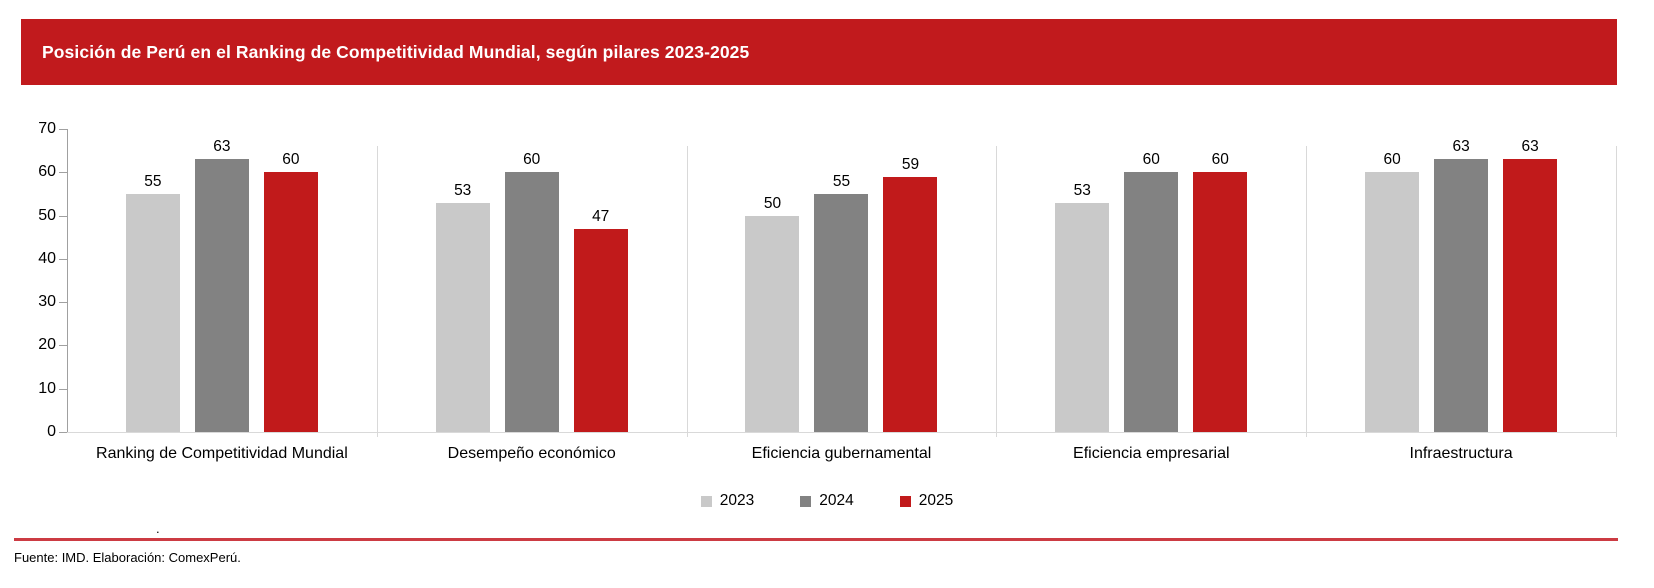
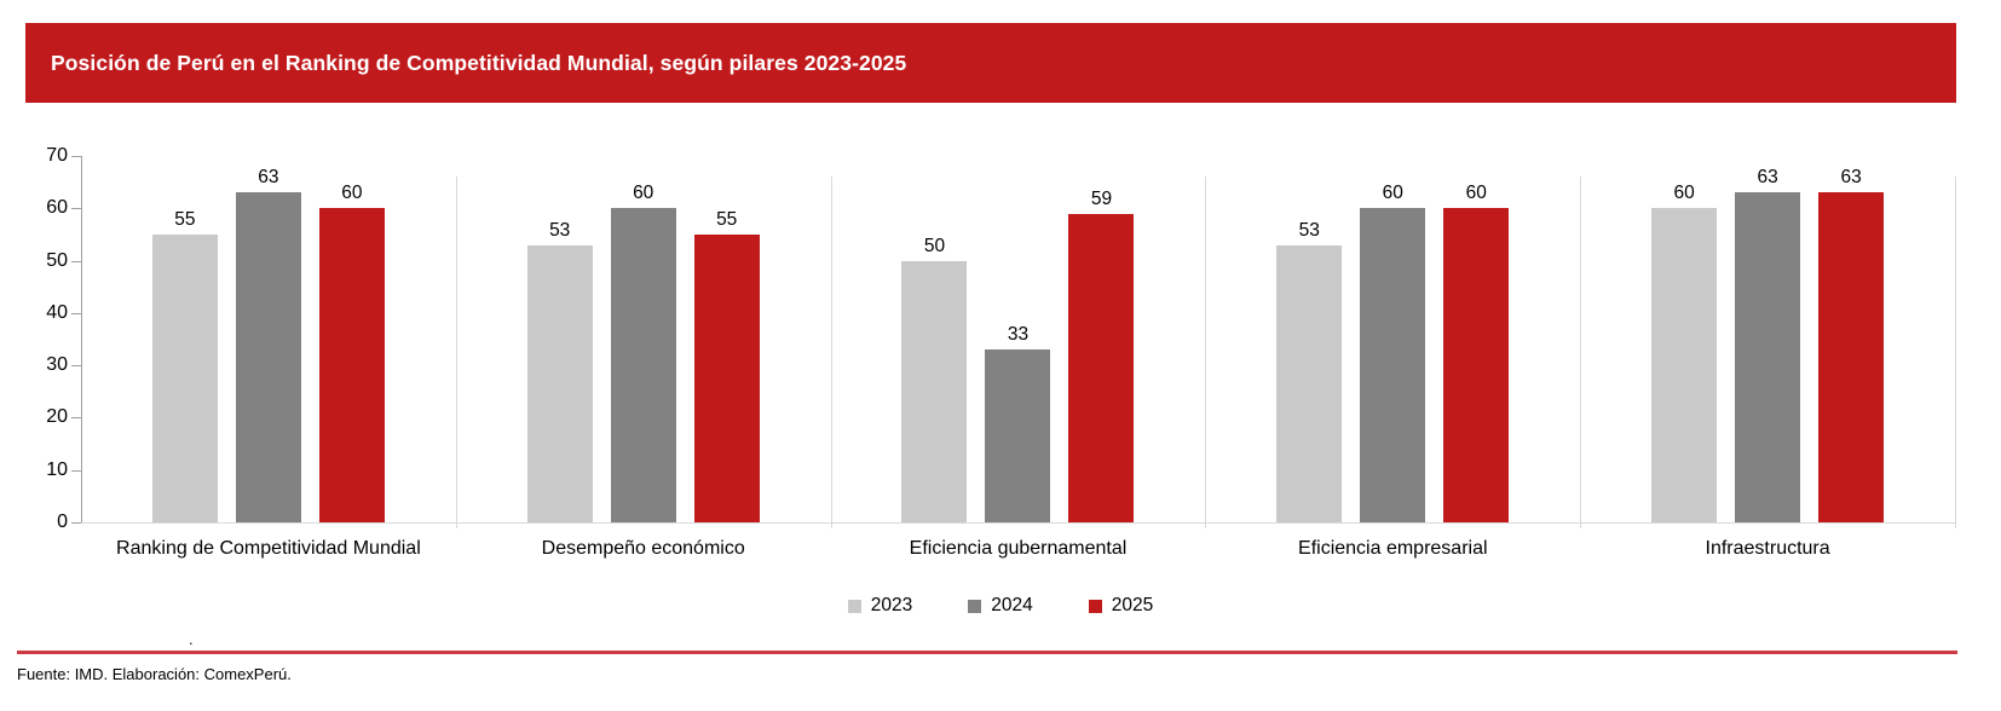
2025/Desempeño económico: 47 -> 55
2024/Eficiencia gubernamental: 55 -> 33
